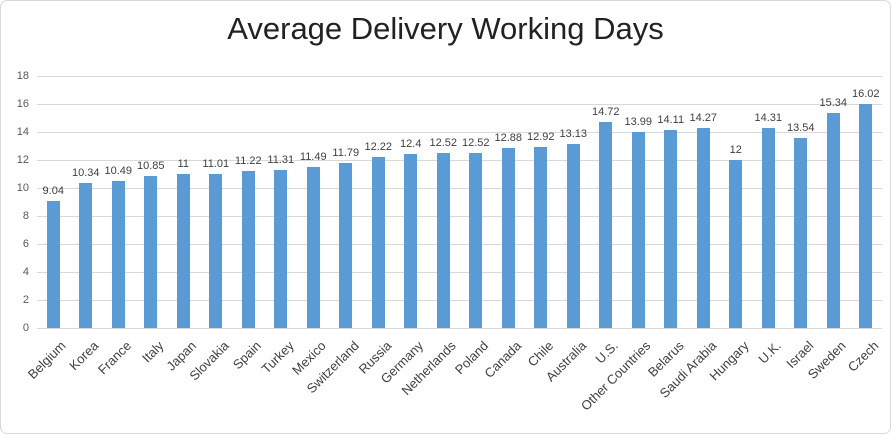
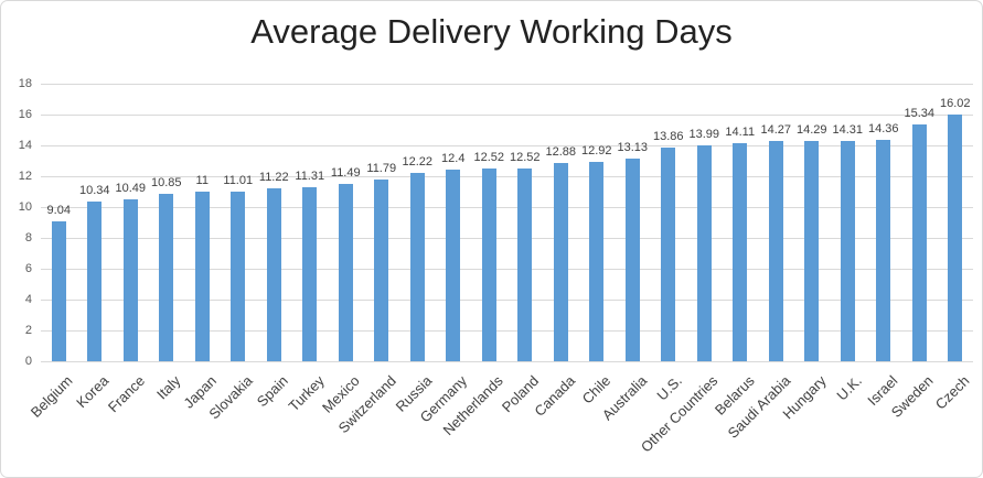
U.S.: 14.72 -> 13.86
Hungary: 12 -> 14.29
Israel: 13.54 -> 14.36
